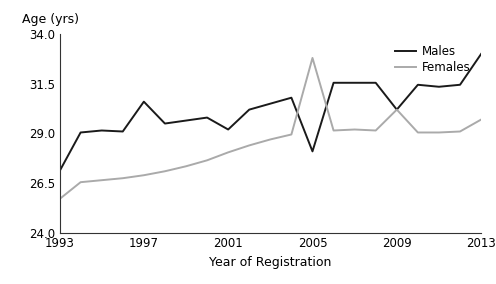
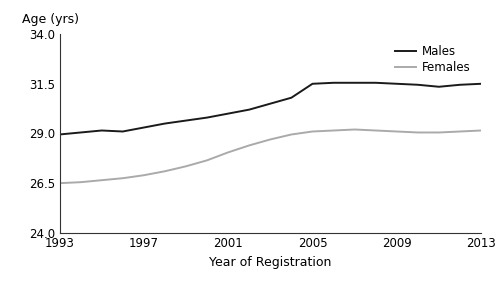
Males/1993: 27.1 -> 28.9
Females/1993: 25.7 -> 26.5
Males/1997: 30.6 -> 29.3
Males/2001: 29.2 -> 30.0
Males/2005: 28.1 -> 31.5
Females/2005: 32.8 -> 29.1
Males/2009: 30.2 -> 31.5
Females/2009: 30.2 -> 29.1
Males/2013: 33.0 -> 31.5
Females/2013: 29.7 -> 29.1
